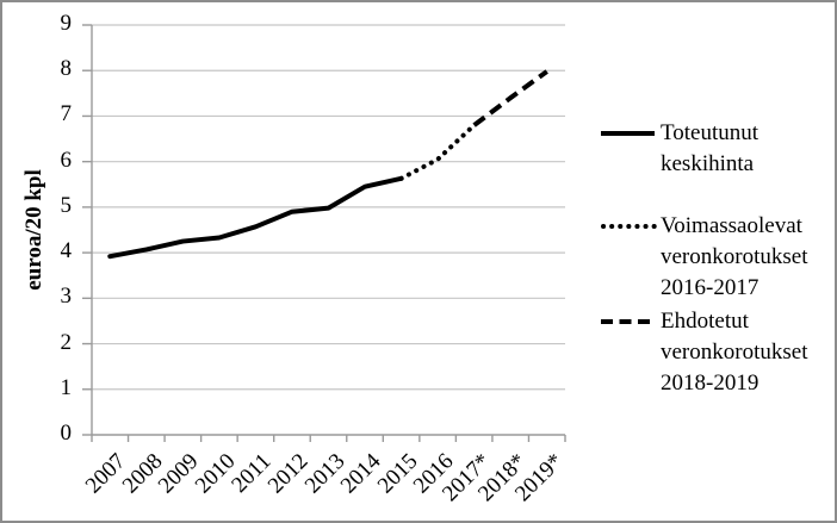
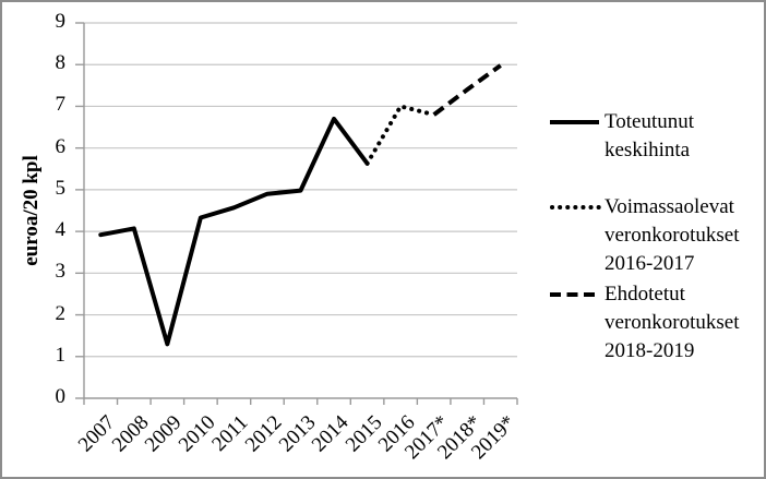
2009: 4.2 -> 1.3
2014: 5.5 -> 6.7
2016: 6.0 -> 7.0
